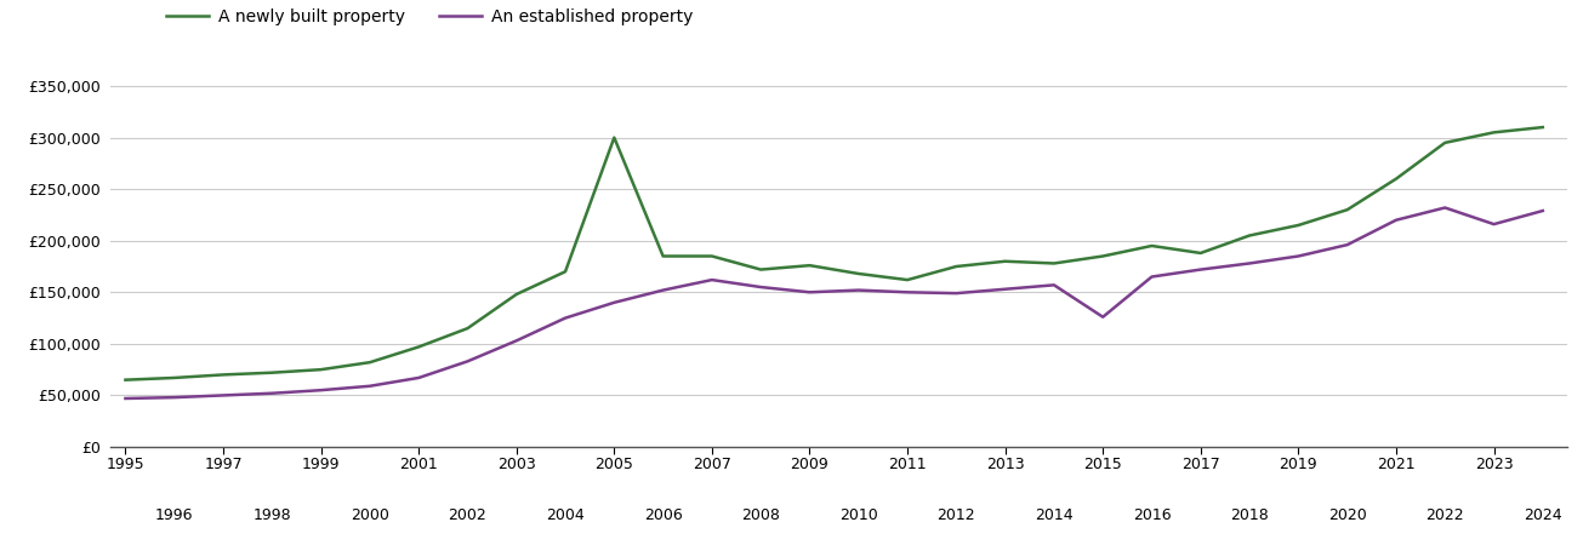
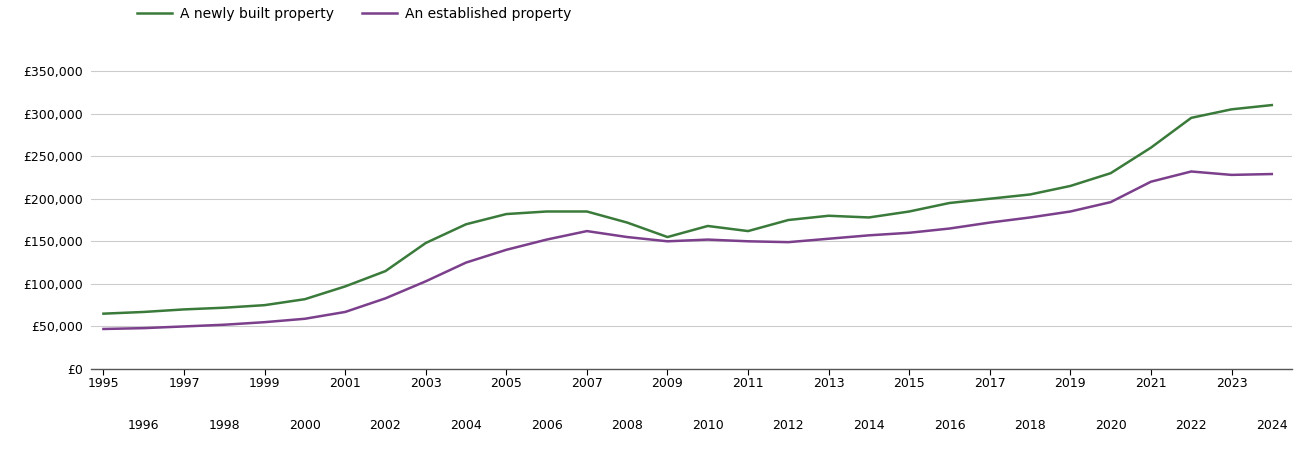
A newly built property/2005: £300,000 -> £182,000
A newly built property/2009: £176,000 -> £155,000
An established property/2015: £126,000 -> £160,000
A newly built property/2017: £188,000 -> £200,000
An established property/2023: £216,000 -> £228,000
